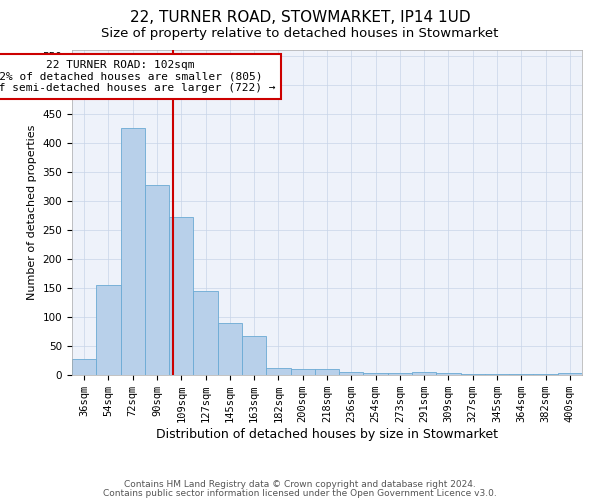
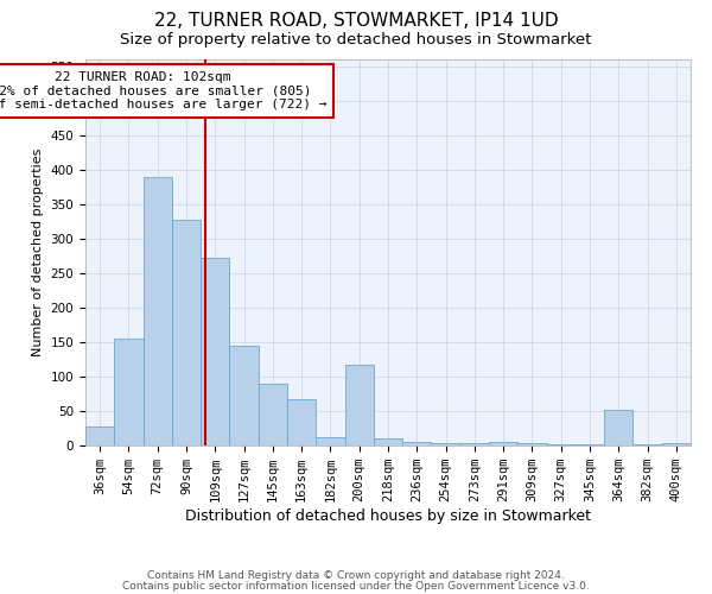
72sqm: 425 -> 390
200sqm: 10 -> 118
364sqm: 2 -> 52
